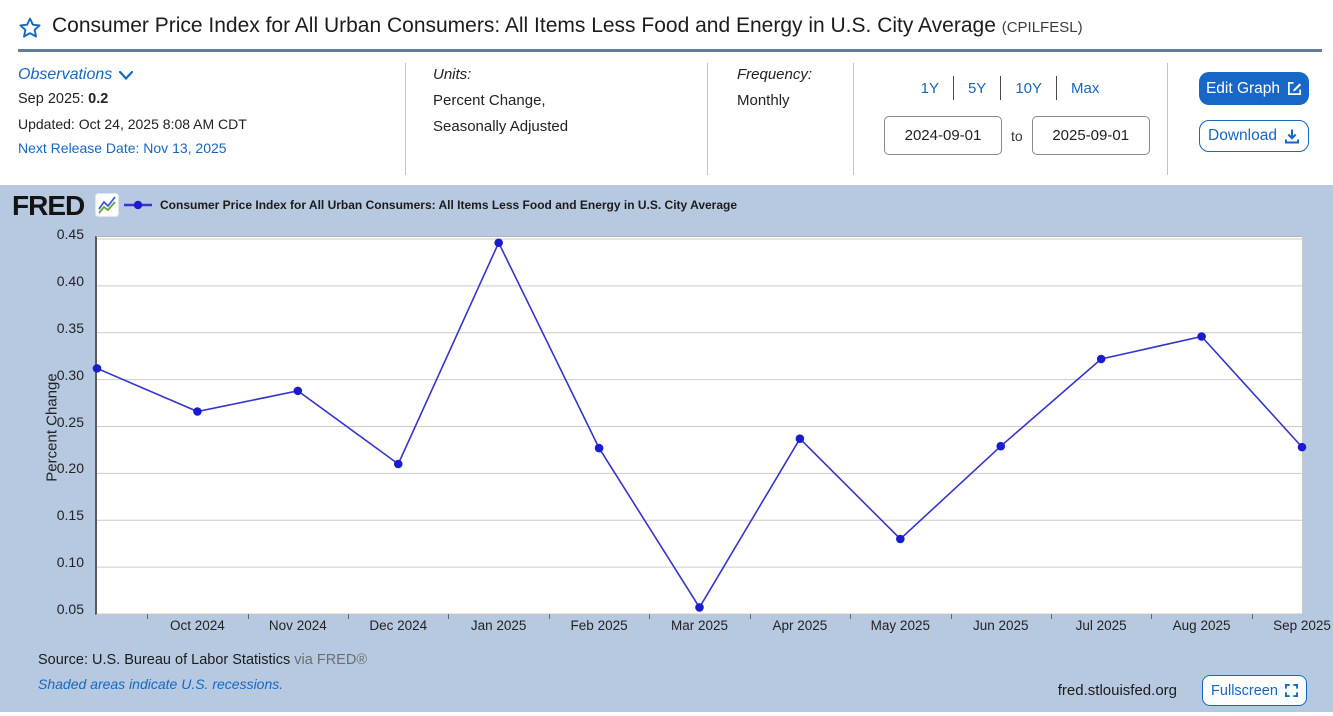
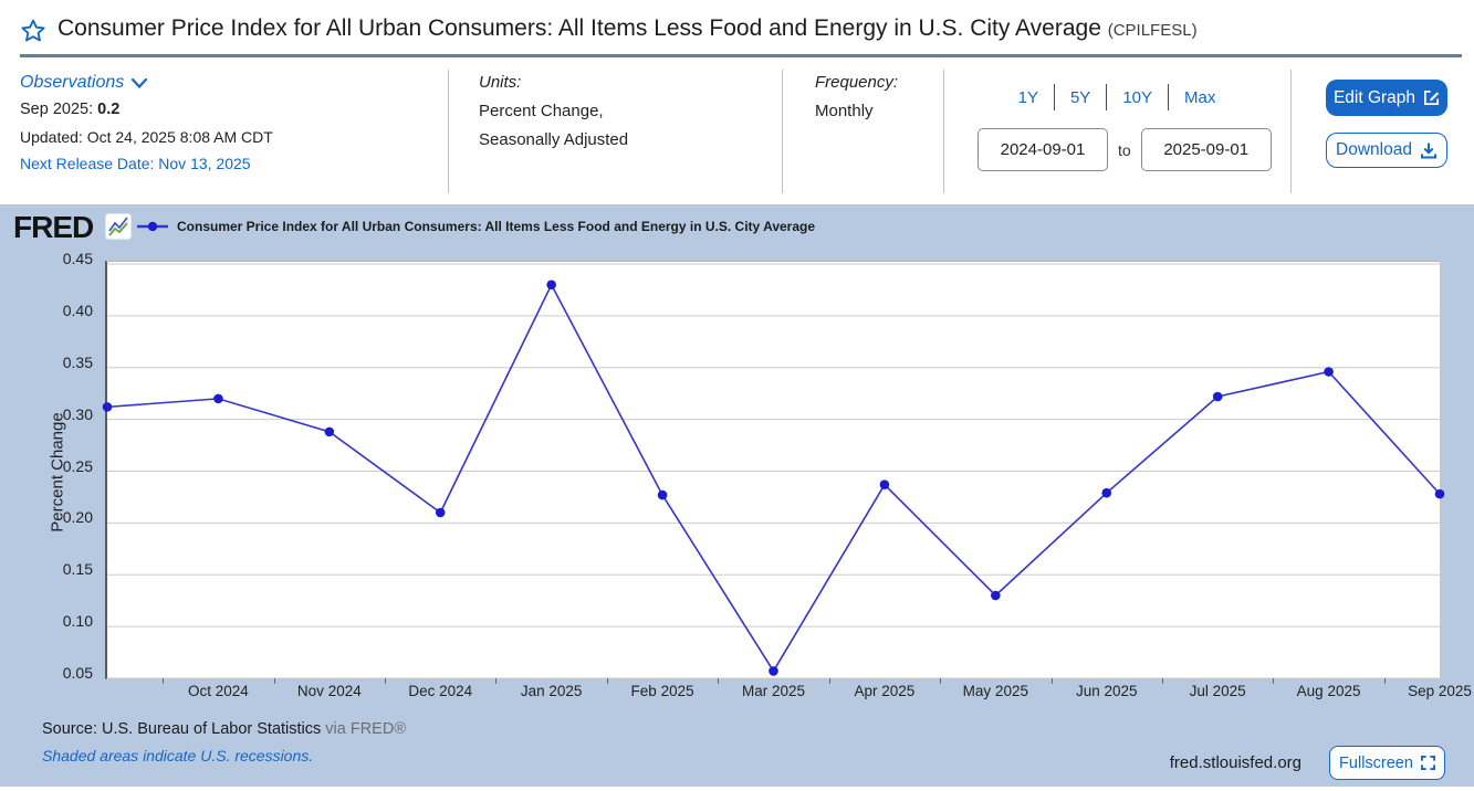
Oct 2024: 0.27 -> 0.32
Jan 2025: 0.45 -> 0.43
